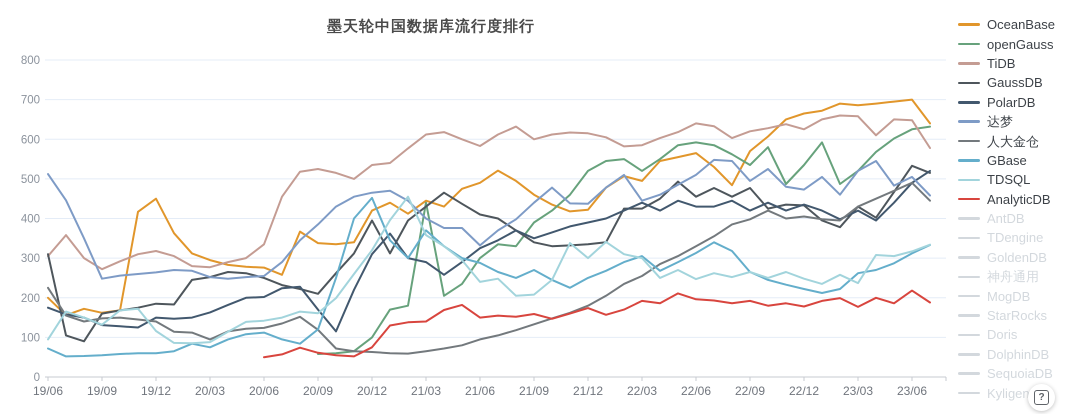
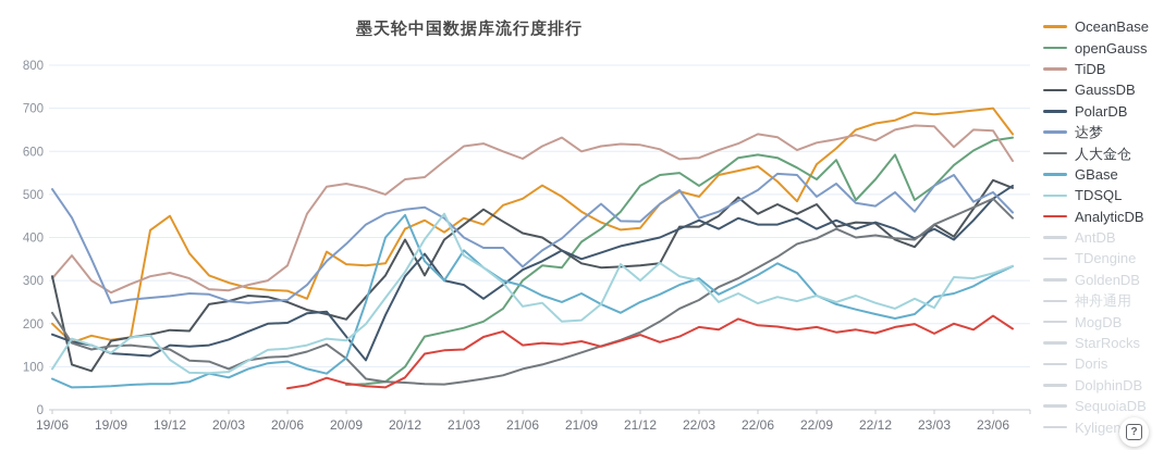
openGauss/21/03: 440 -> 190
